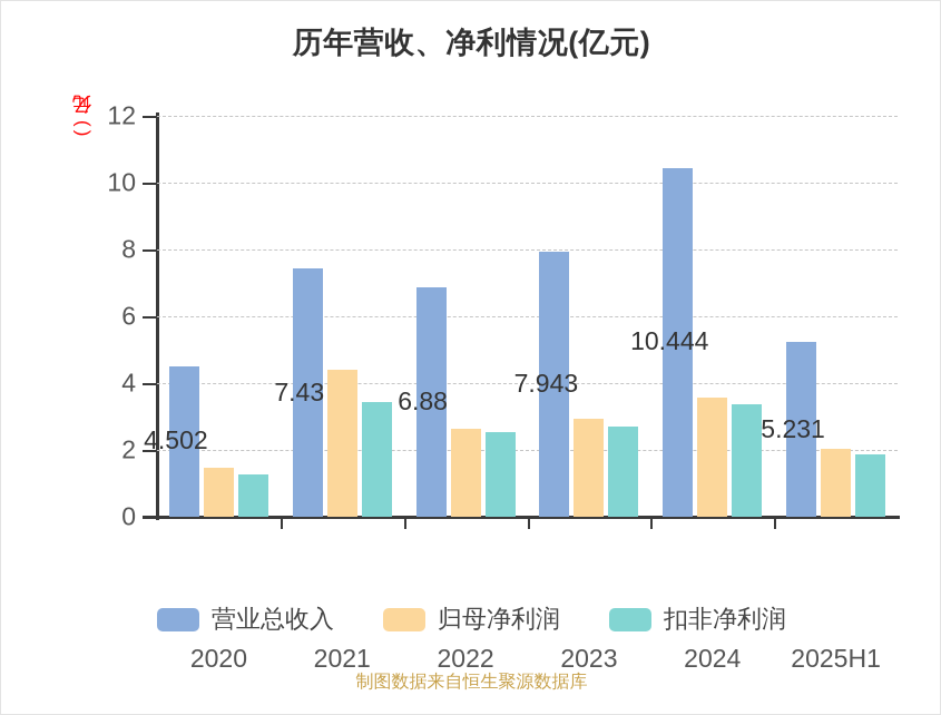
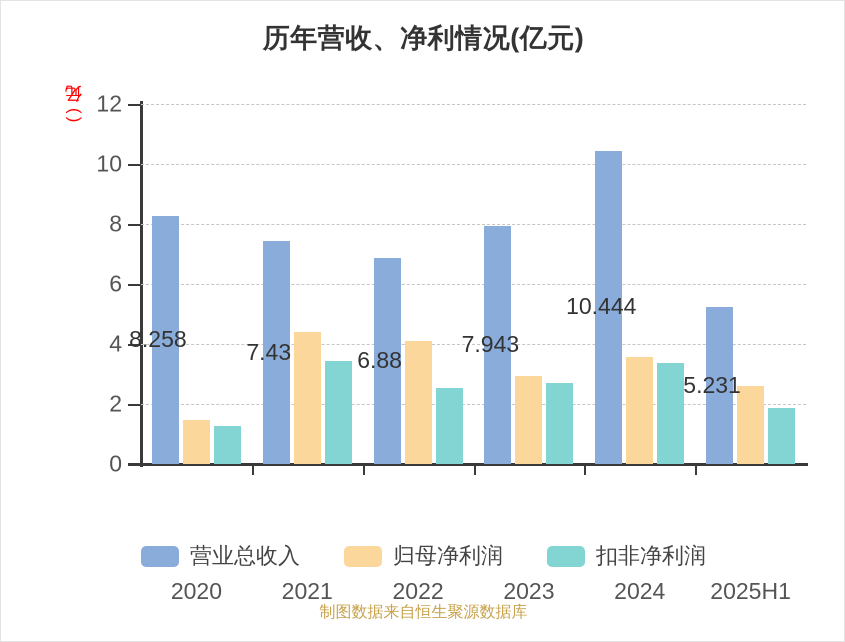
营业总收入/2020: 4.502 -> 8.258
归母净利润/2022: 2.6 -> 4.1
归母净利润/2025H1: 2.0 -> 2.6
